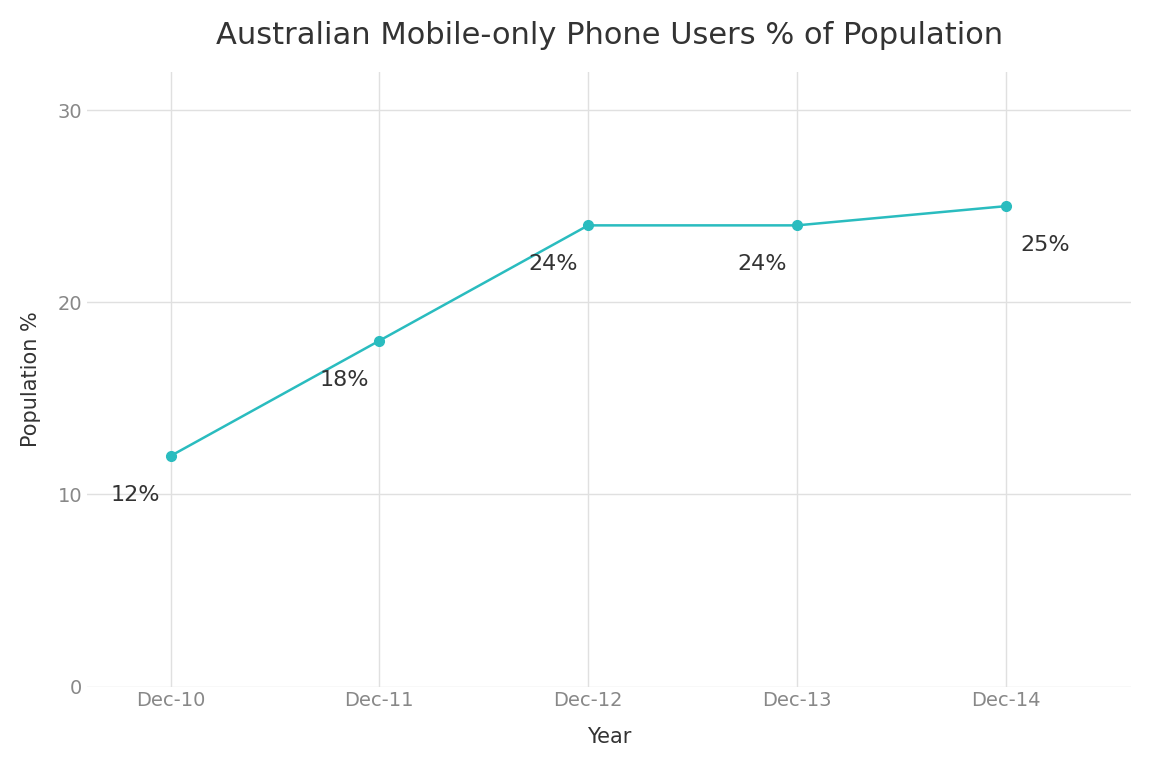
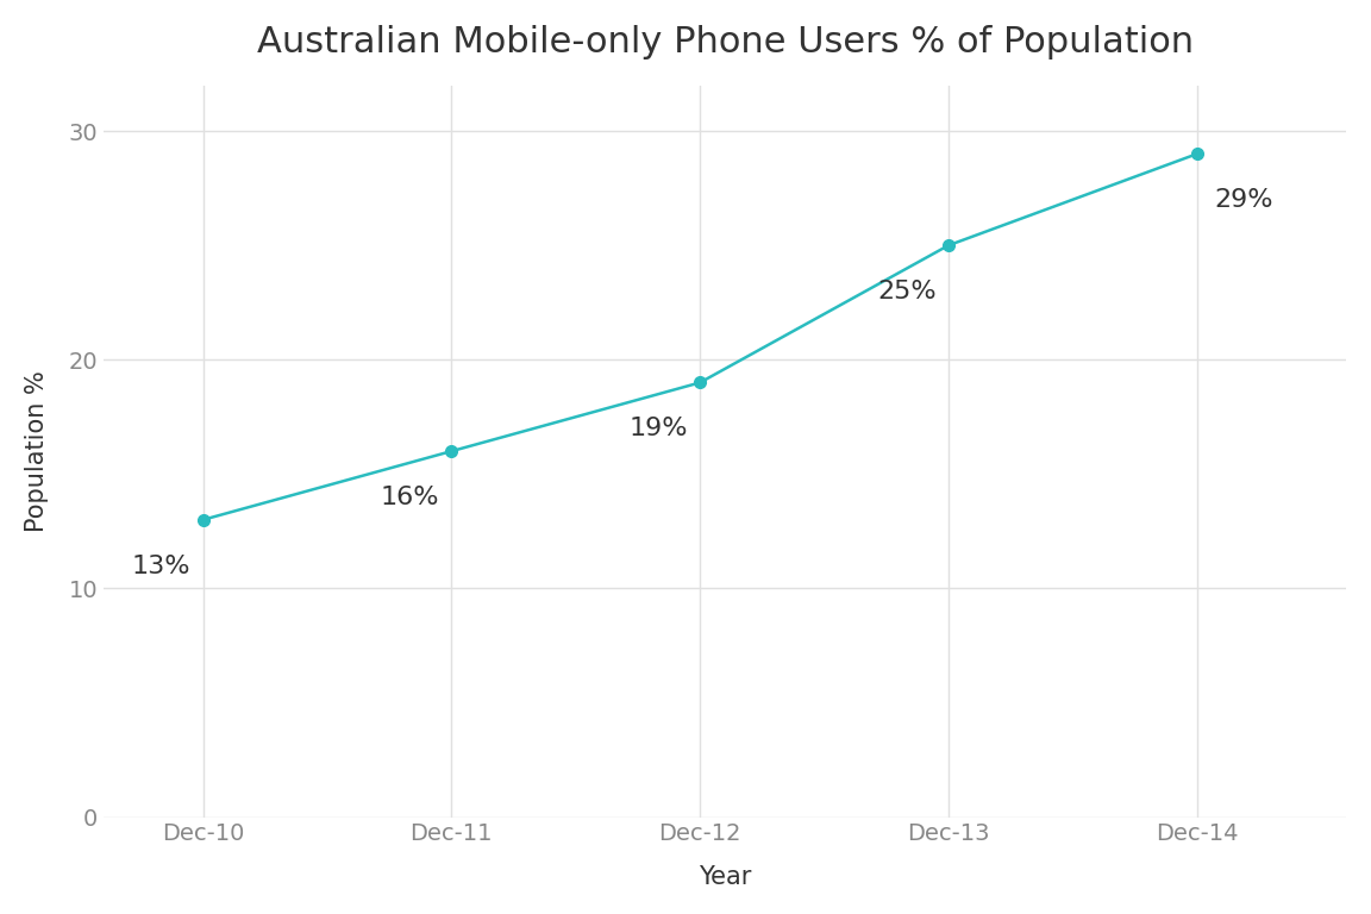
Dec-10: 12% -> 13%
Dec-11: 18% -> 16%
Dec-12: 24% -> 19%
Dec-13: 24% -> 25%
Dec-14: 25% -> 29%
